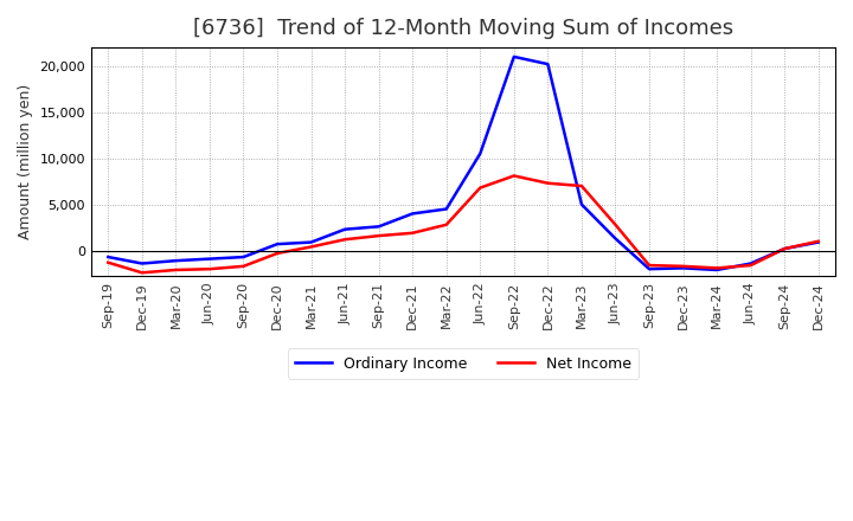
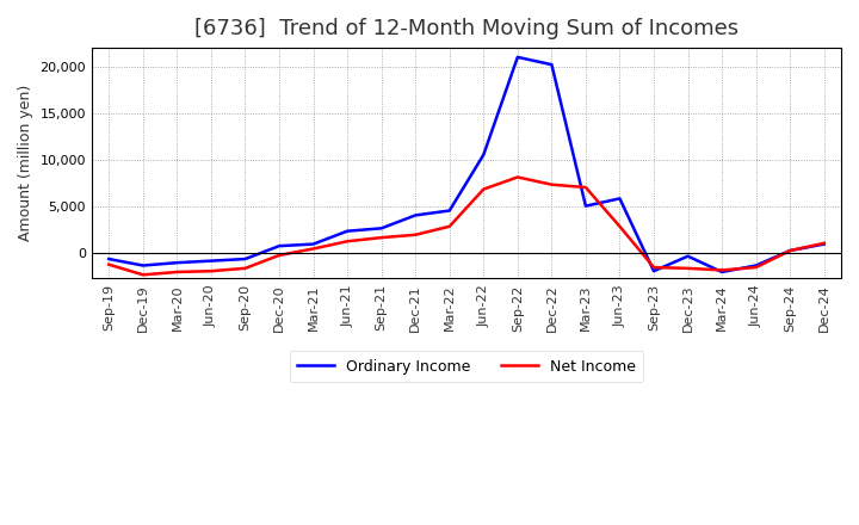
Ordinary Income/Jun-23: 1,300 -> 5,800
Ordinary Income/Dec-23: -1,900 -> -400
